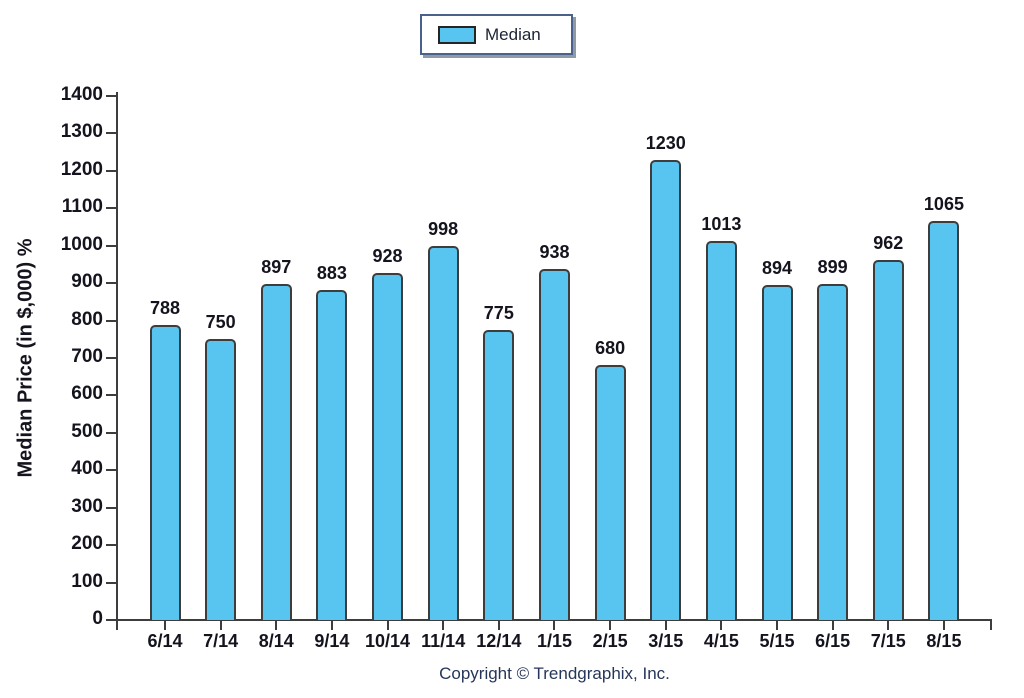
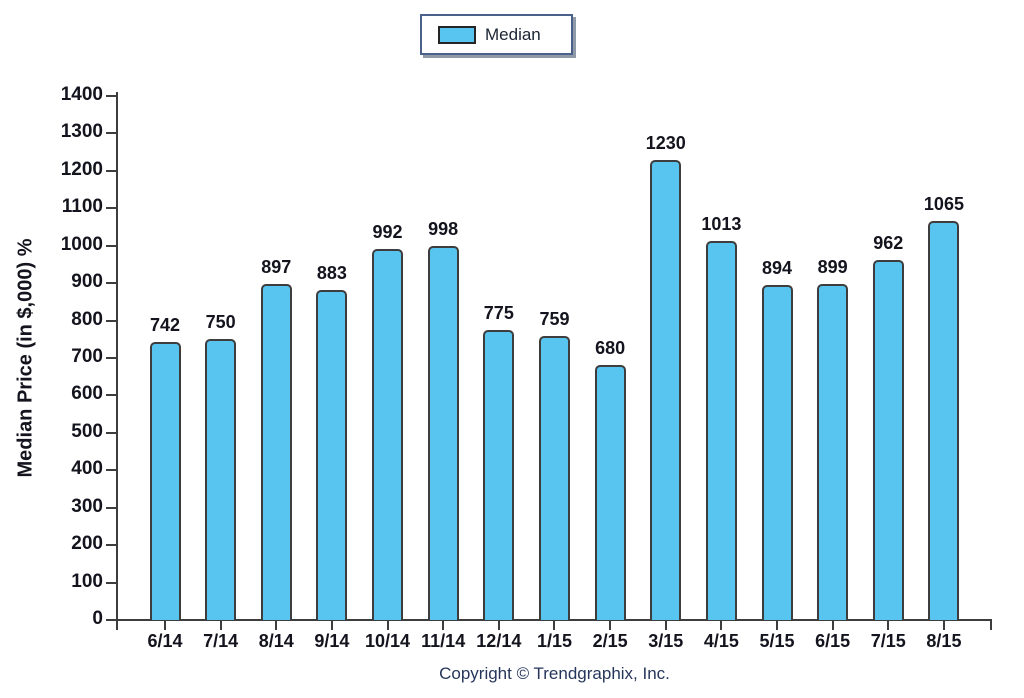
6/14: 788 -> 742
10/14: 928 -> 992
1/15: 938 -> 759
